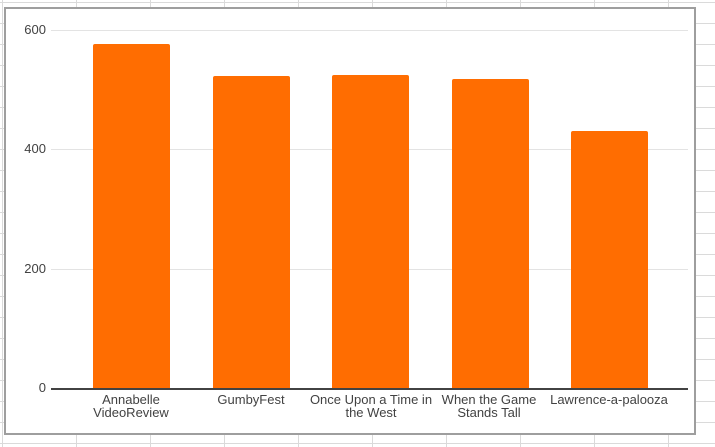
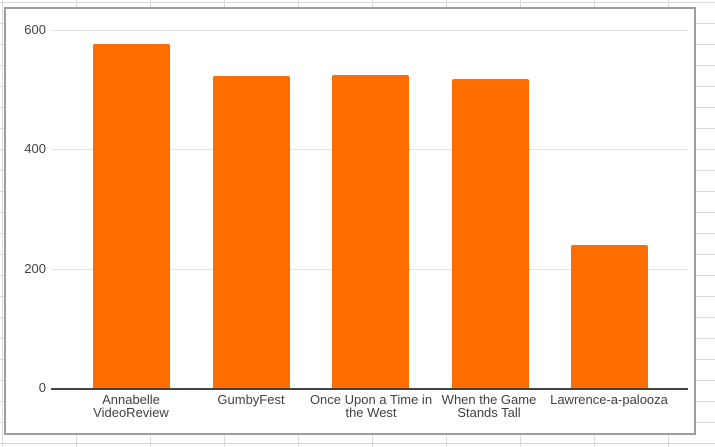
Lawrence-a-palooza: 430 -> 240
